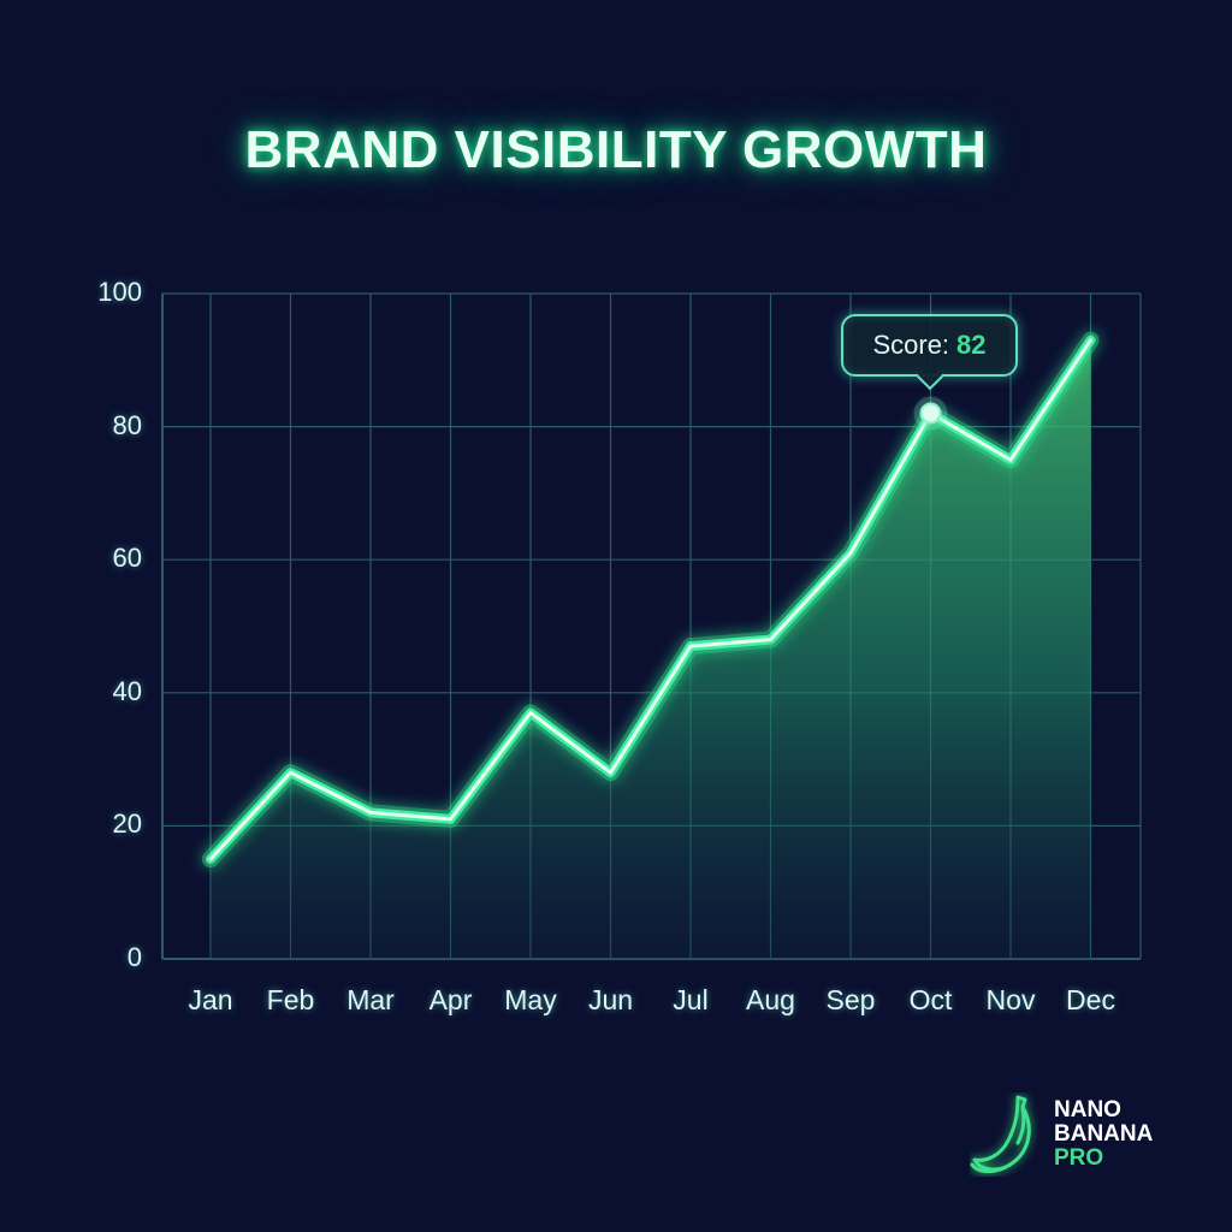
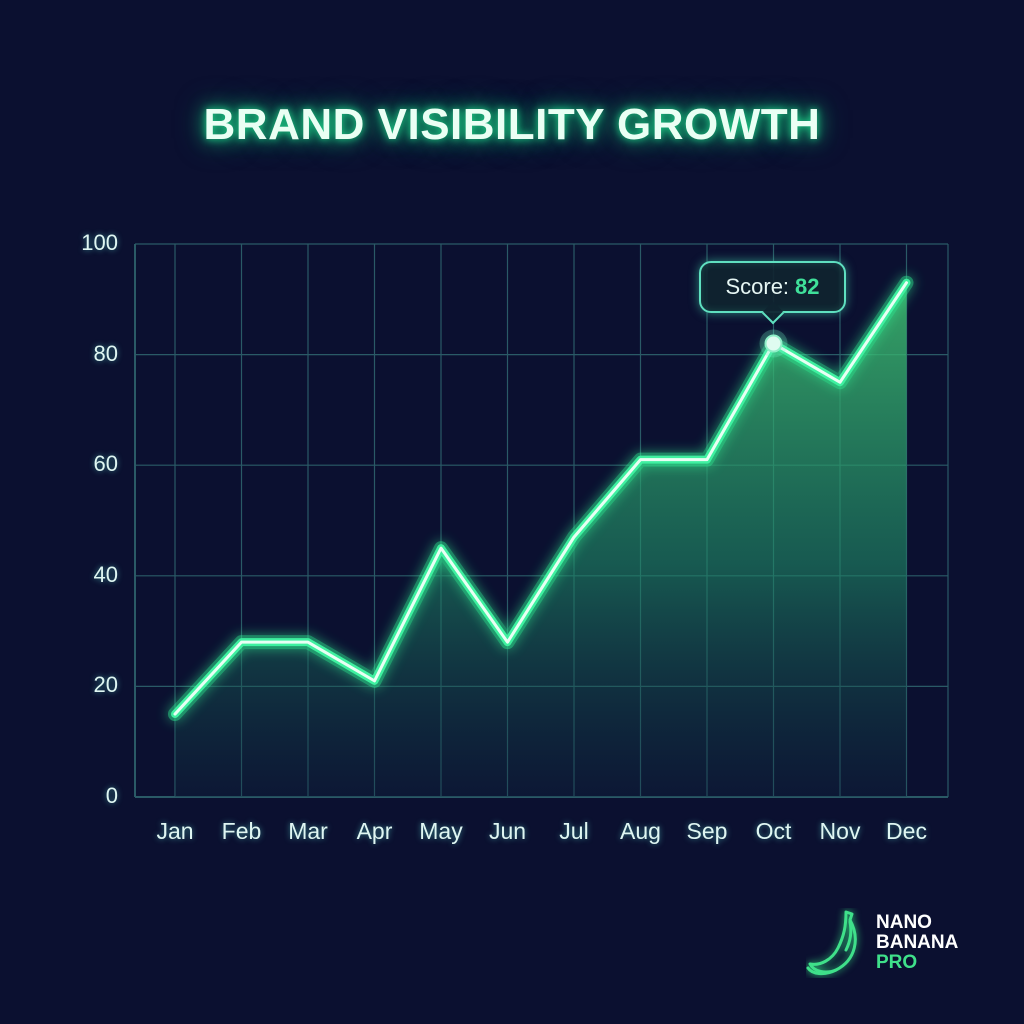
Mar: 22 -> 28
May: 37 -> 45
Aug: 48 -> 61
